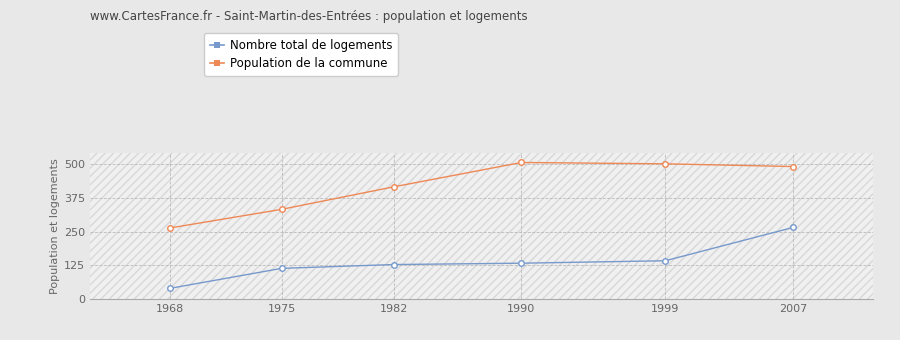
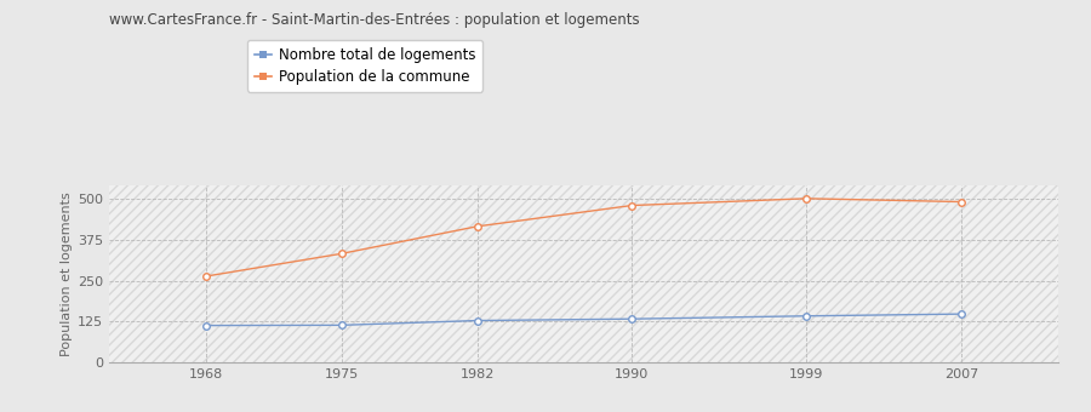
Nombre total de logements/1968: 40 -> 113
Population de la commune/1990: 505 -> 479
Nombre total de logements/2007: 265 -> 148
